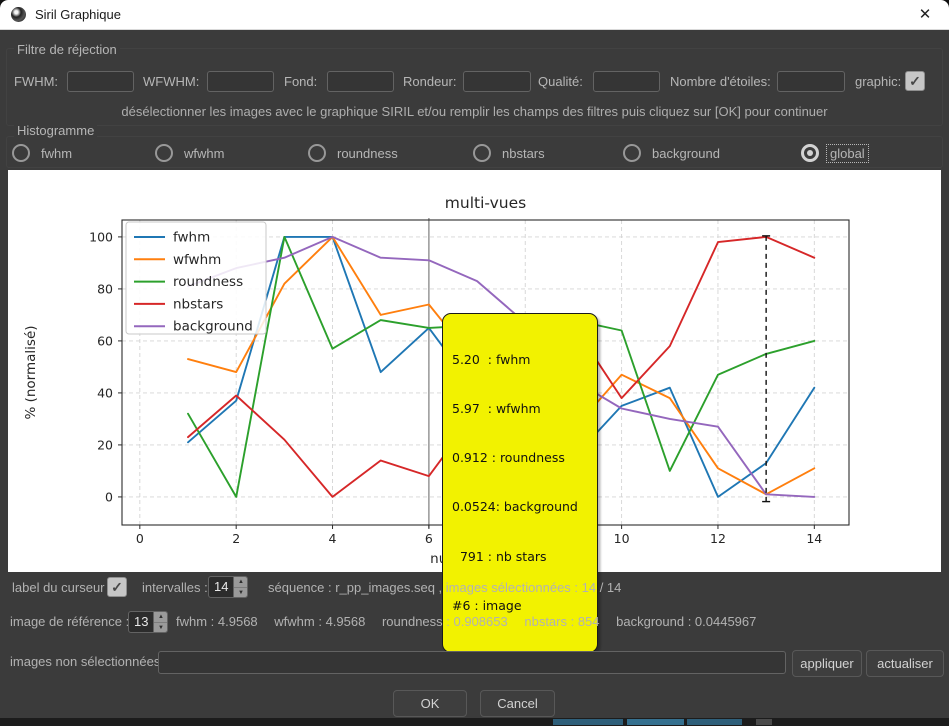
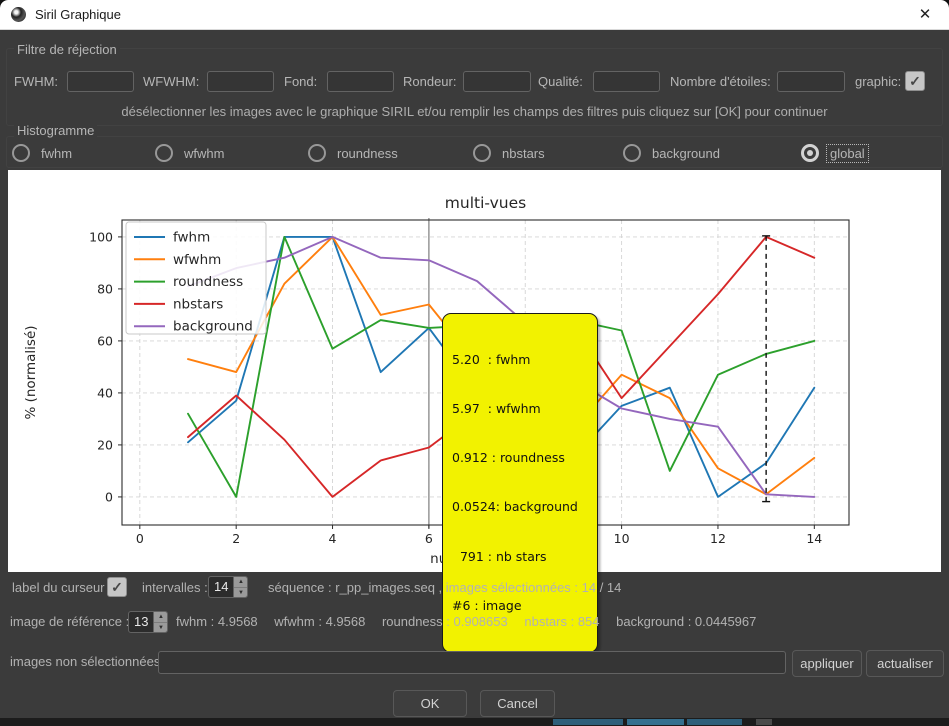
nbstars/6: 8 -> 19
nbstars/12: 98 -> 78
wfwhm/14: 11 -> 15
